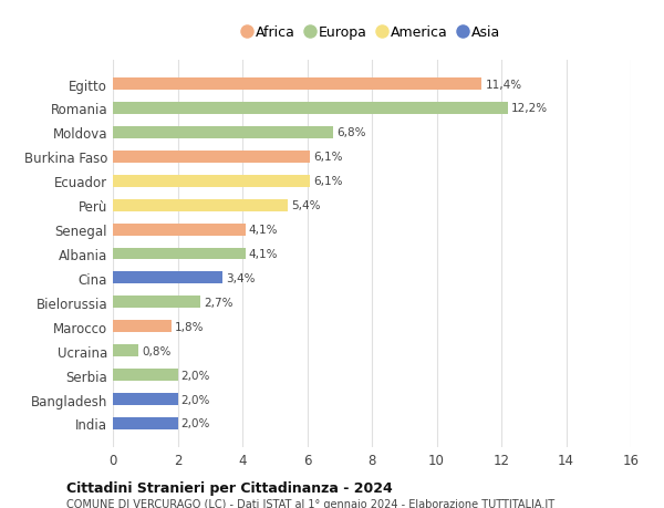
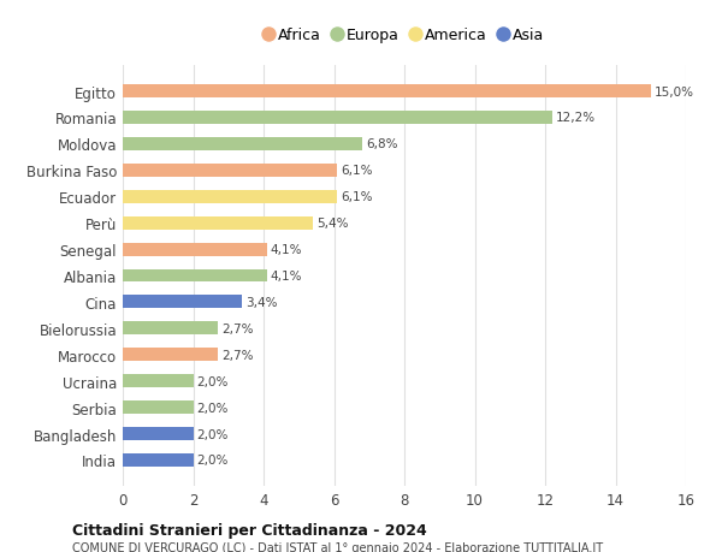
Egitto: 11,4% -> 15,0%
Marocco: 1,8% -> 2,7%
Ucraina: 0,8% -> 2,0%
